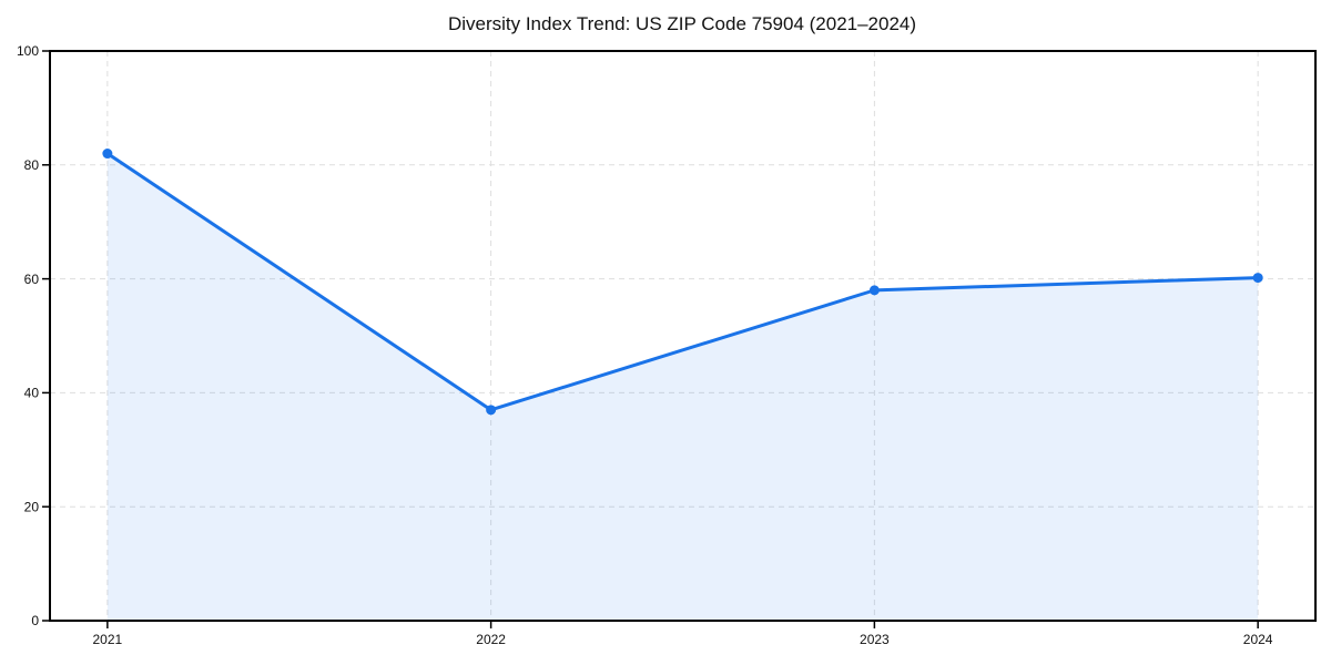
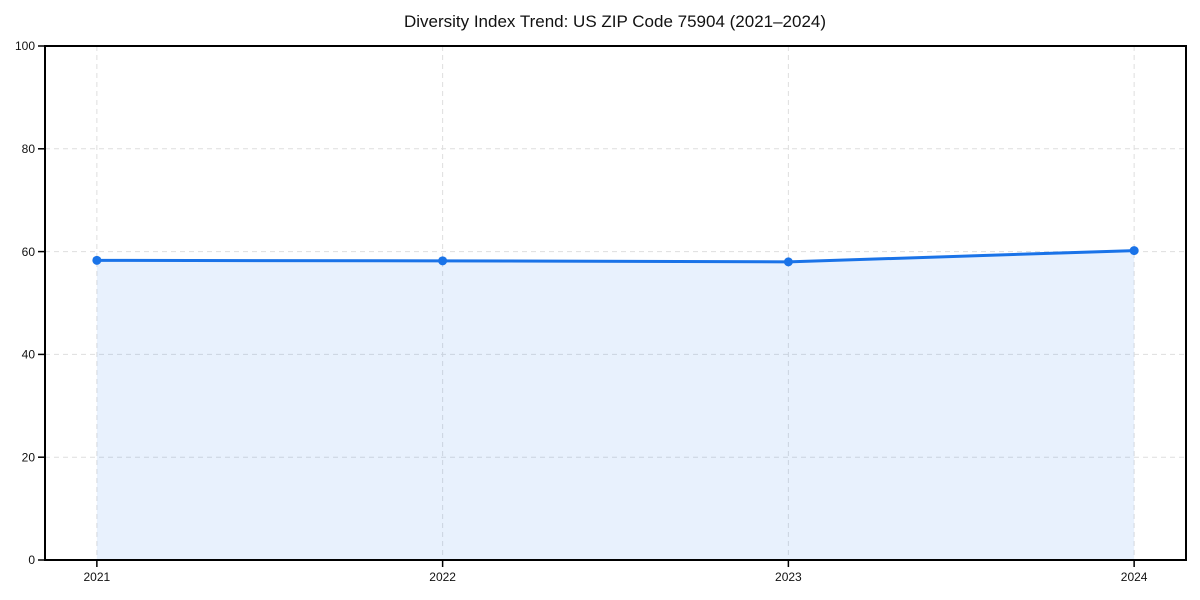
2021: 82 -> 58
2022: 37 -> 58
